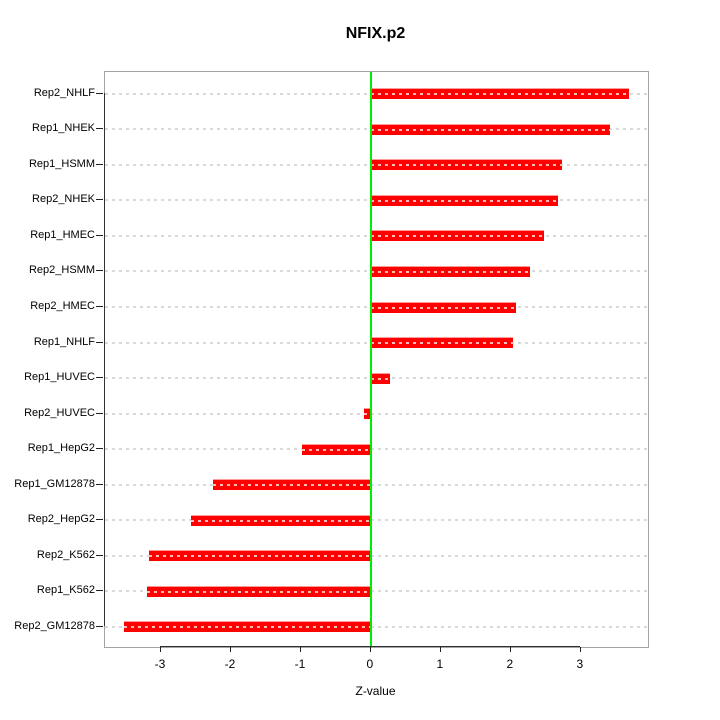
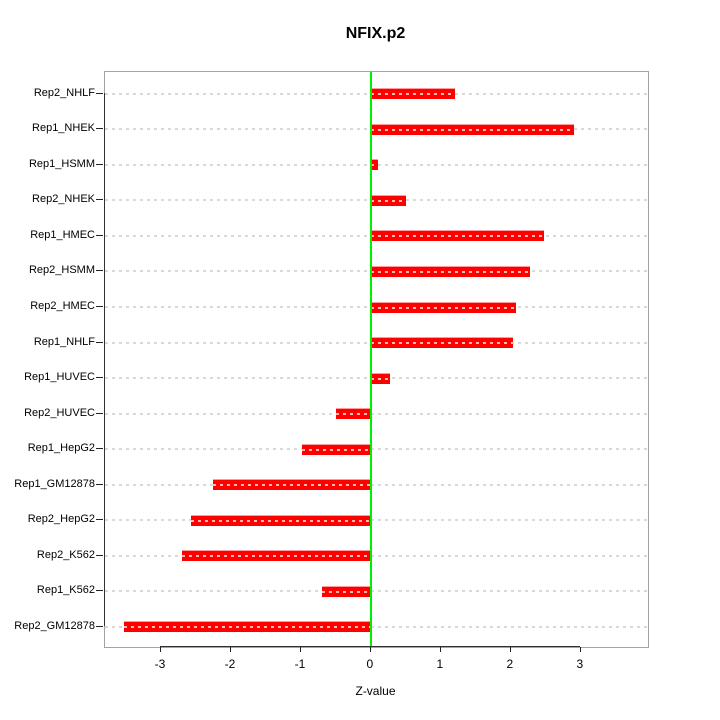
Rep2_NHLF: 3.7 -> 1.2
Rep1_NHEK: 3.4 -> 2.9
Rep1_HSMM: 2.7 -> 0.1
Rep2_NHEK: 2.7 -> 0.5
Rep2_HUVEC: -0.1 -> -0.5
Rep2_K562: -3.2 -> -2.7
Rep1_K562: -3.2 -> -0.7
